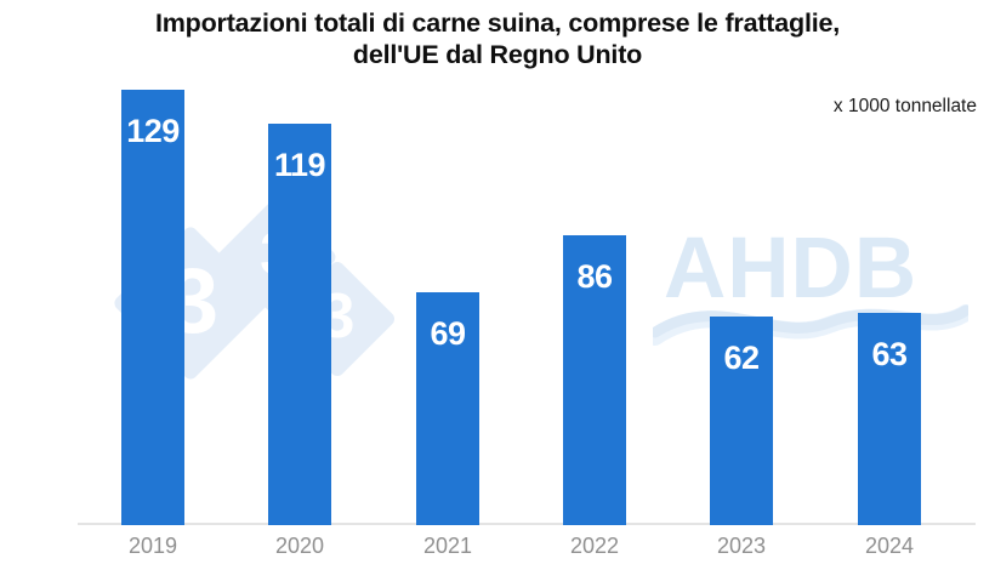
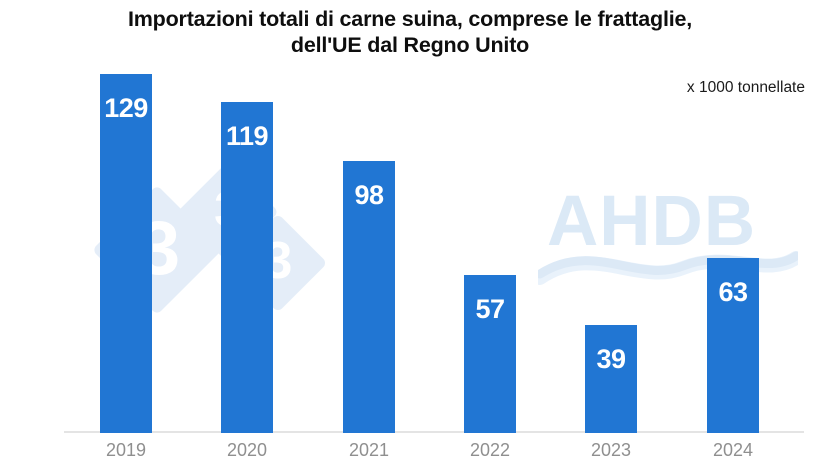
2021: 69 -> 98
2022: 86 -> 57
2023: 62 -> 39
